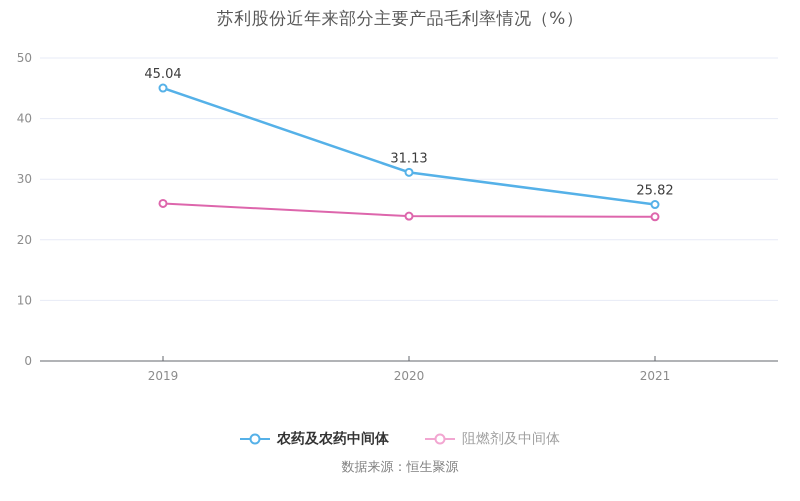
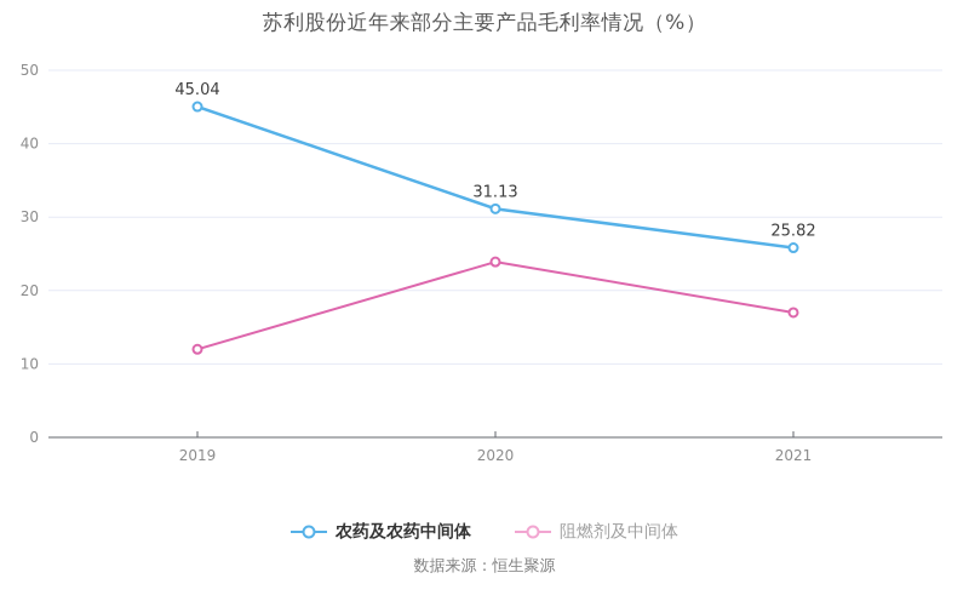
阻燃剂及中间体/2019: 26 -> 12
阻燃剂及中间体/2021: 24 -> 17
